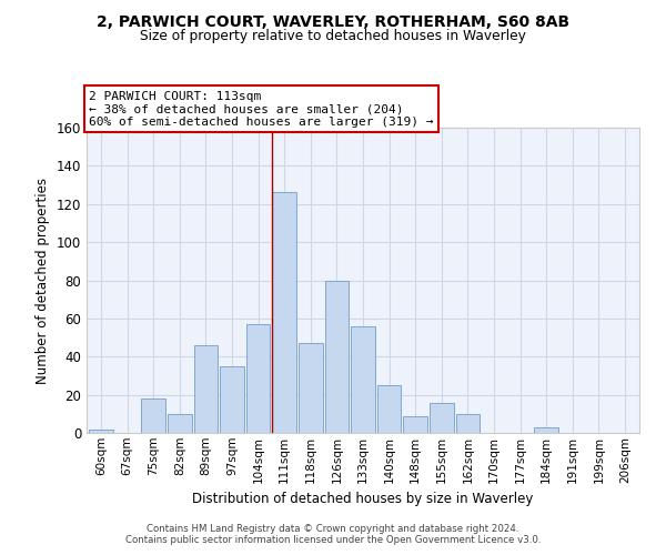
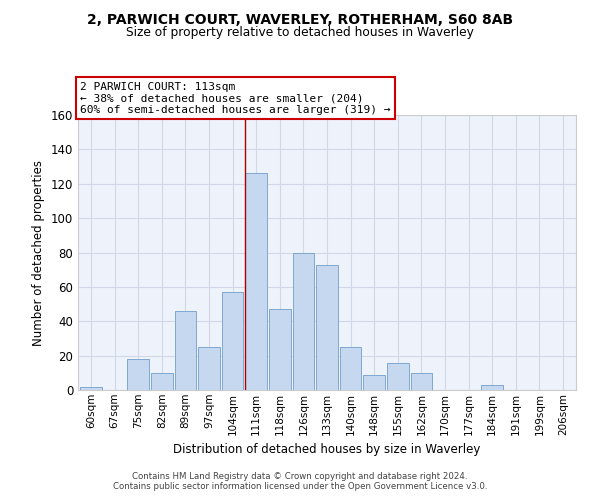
97sqm: 35 -> 25
133sqm: 56 -> 73
